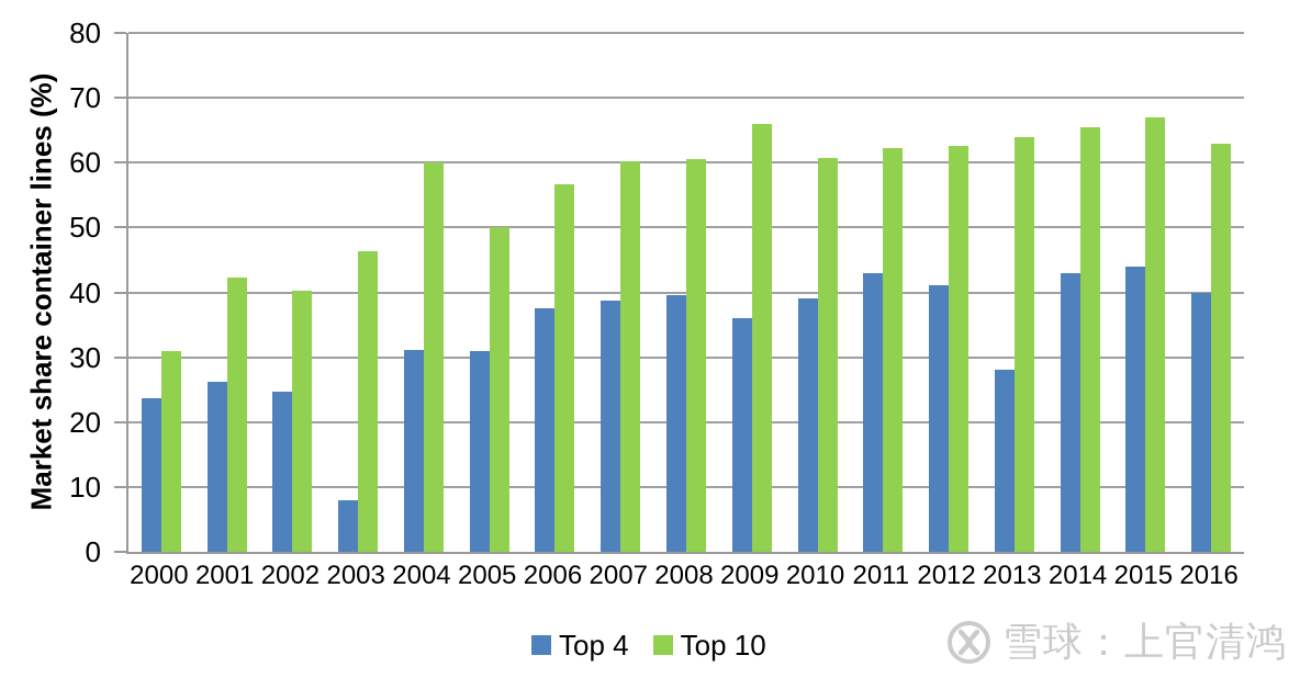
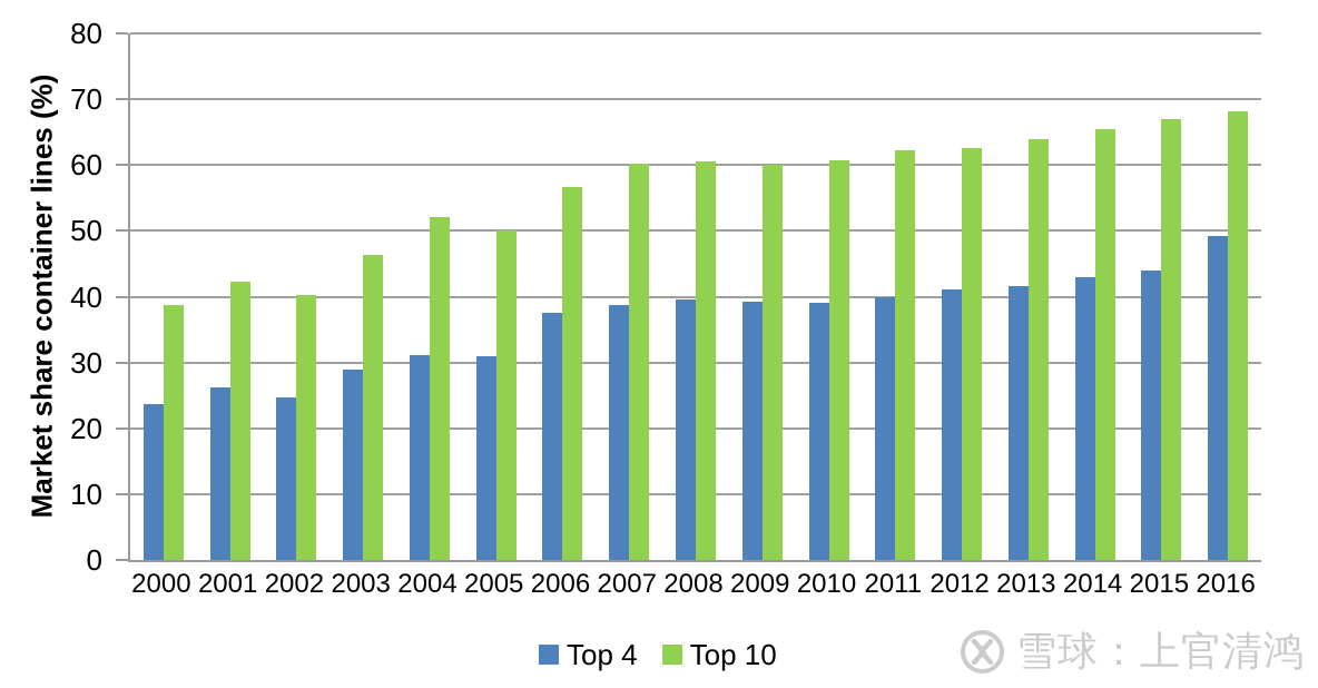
Top 10/2000: 31 -> 39
Top 4/2003: 8 -> 29
Top 10/2004: 60 -> 52
Top 4/2009: 36 -> 39
Top 10/2009: 66 -> 60
Top 4/2011: 43 -> 40
Top 4/2013: 28 -> 42
Top 4/2016: 40 -> 49
Top 10/2016: 63 -> 68
